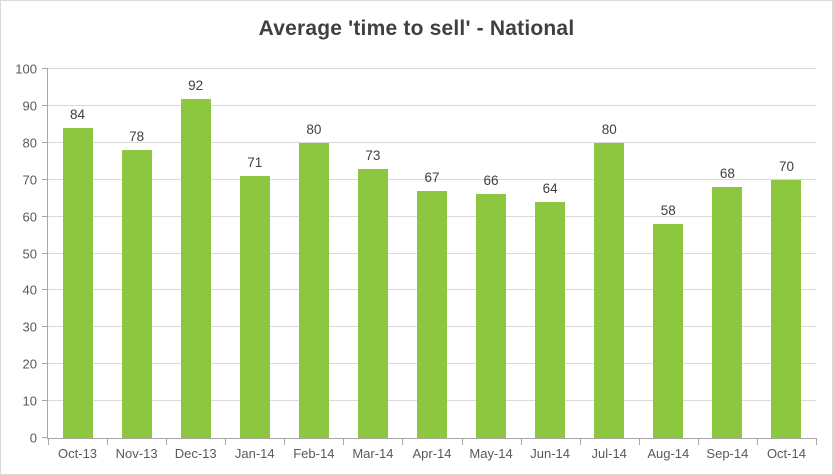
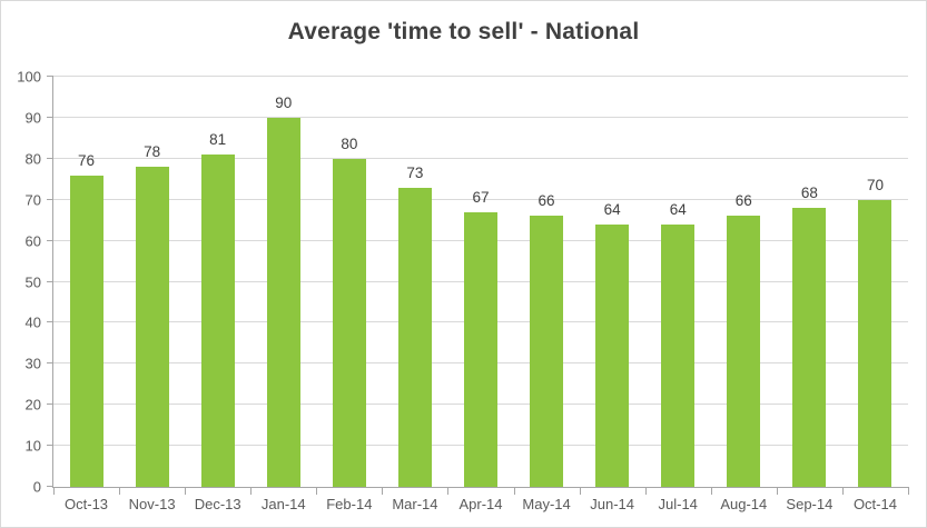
Oct-13: 84 -> 76
Dec-13: 92 -> 81
Jan-14: 71 -> 90
Jul-14: 80 -> 64
Aug-14: 58 -> 66
